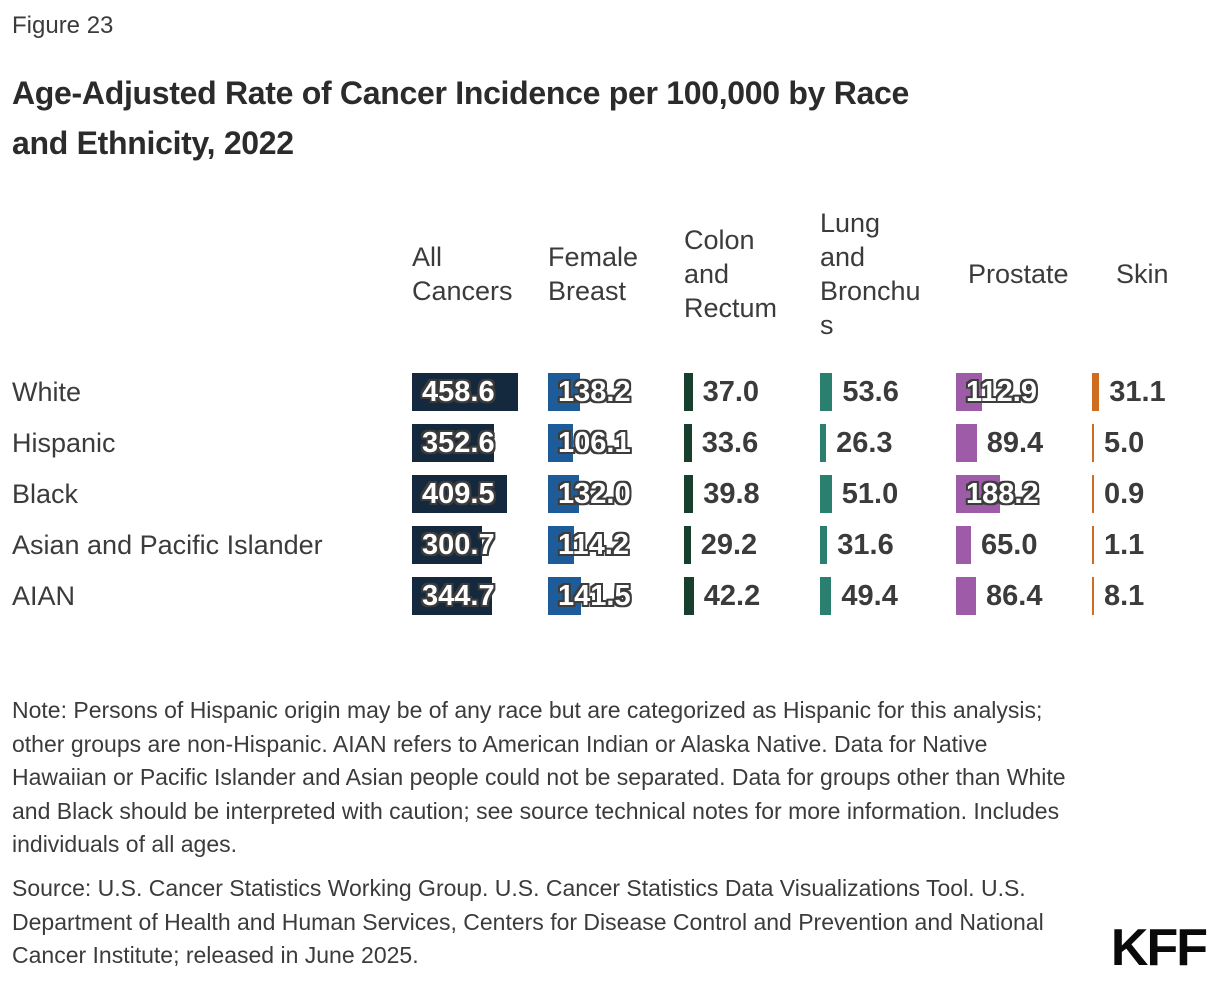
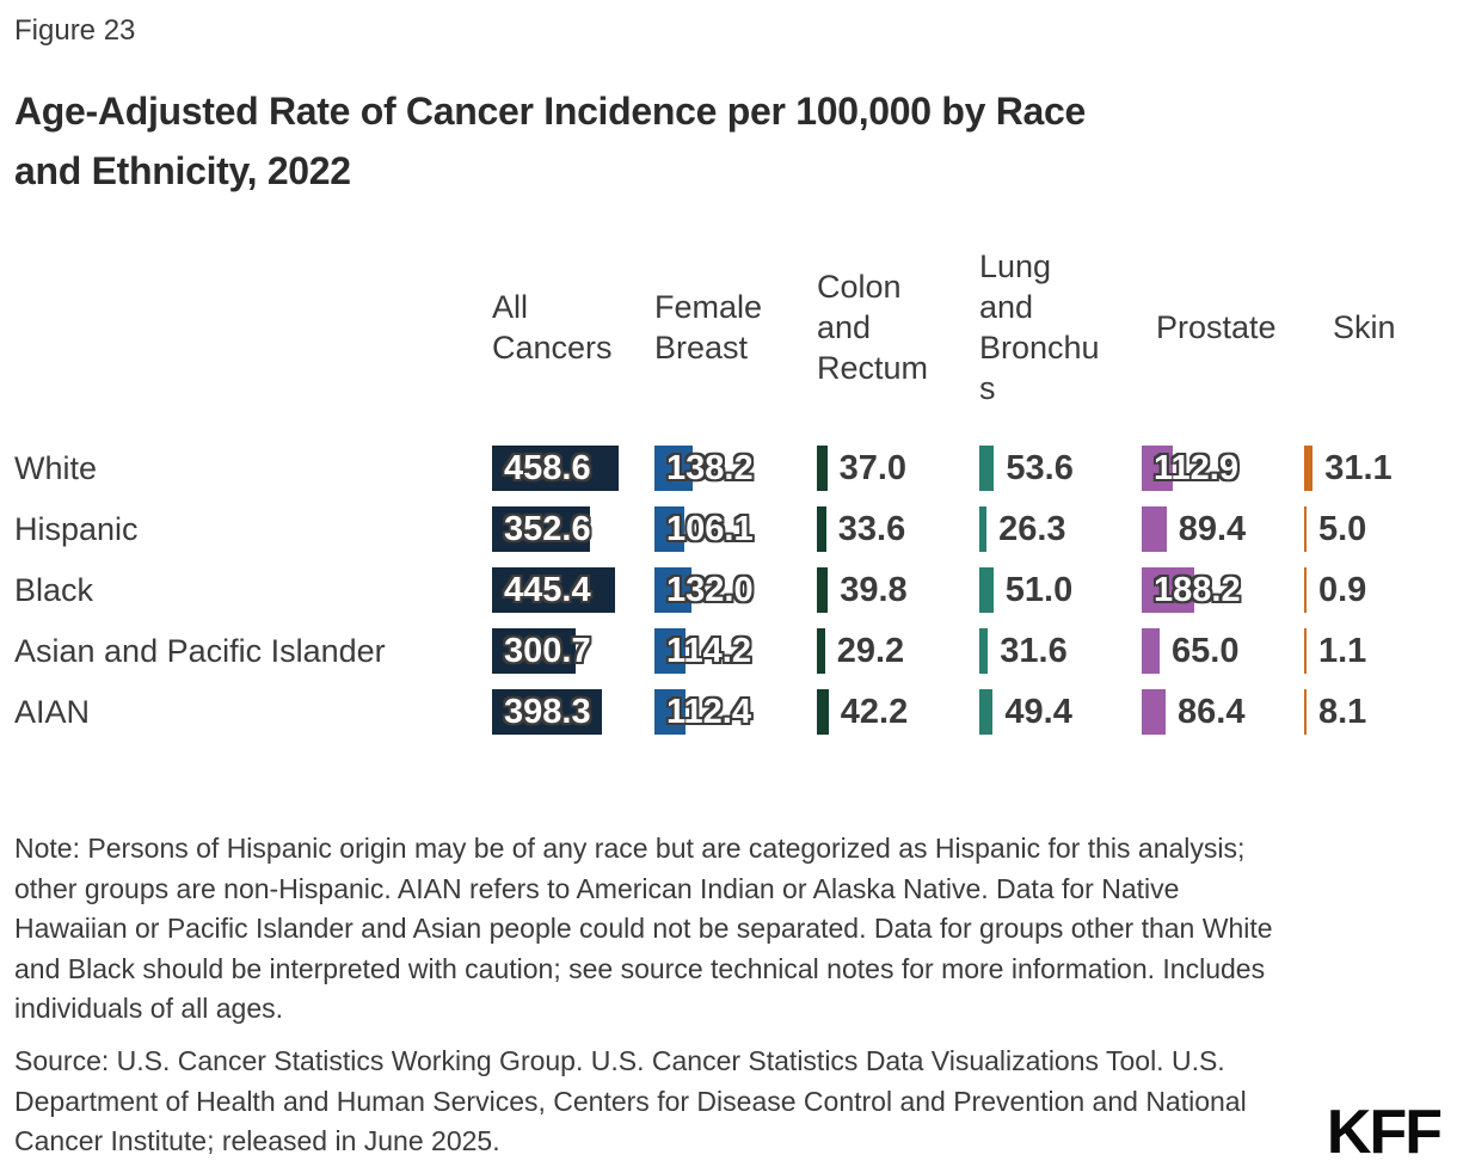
All Cancers/Black: 409.5 -> 445.4
All Cancers/AIAN: 344.7 -> 398.3
Female Breast/AIAN: 141.5 -> 112.4
